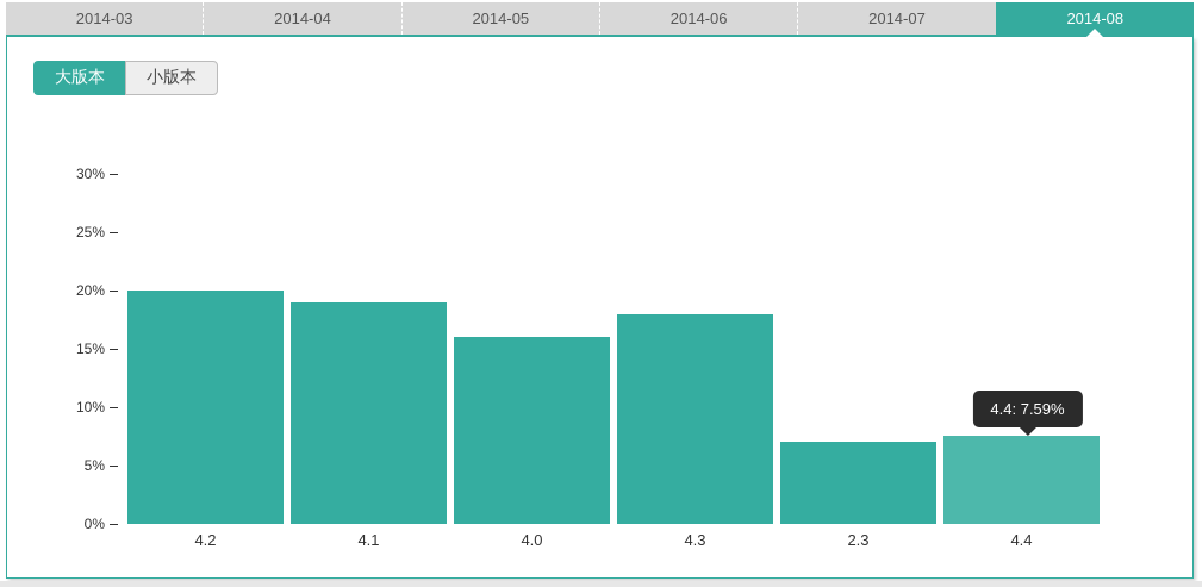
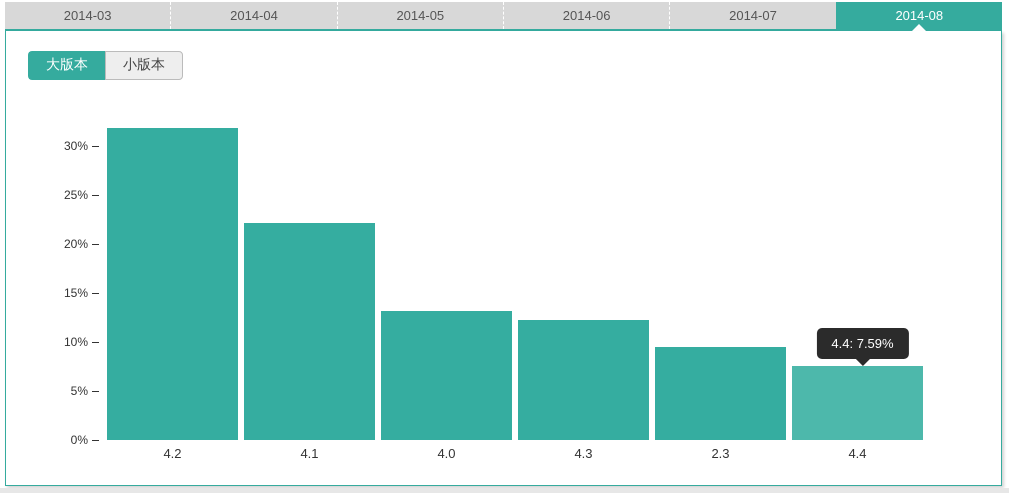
4.2: 20% -> 32%
4.1: 19% -> 22%
4.0: 16% -> 13%
4.3: 18% -> 12%
2.3: 7% -> 10%
